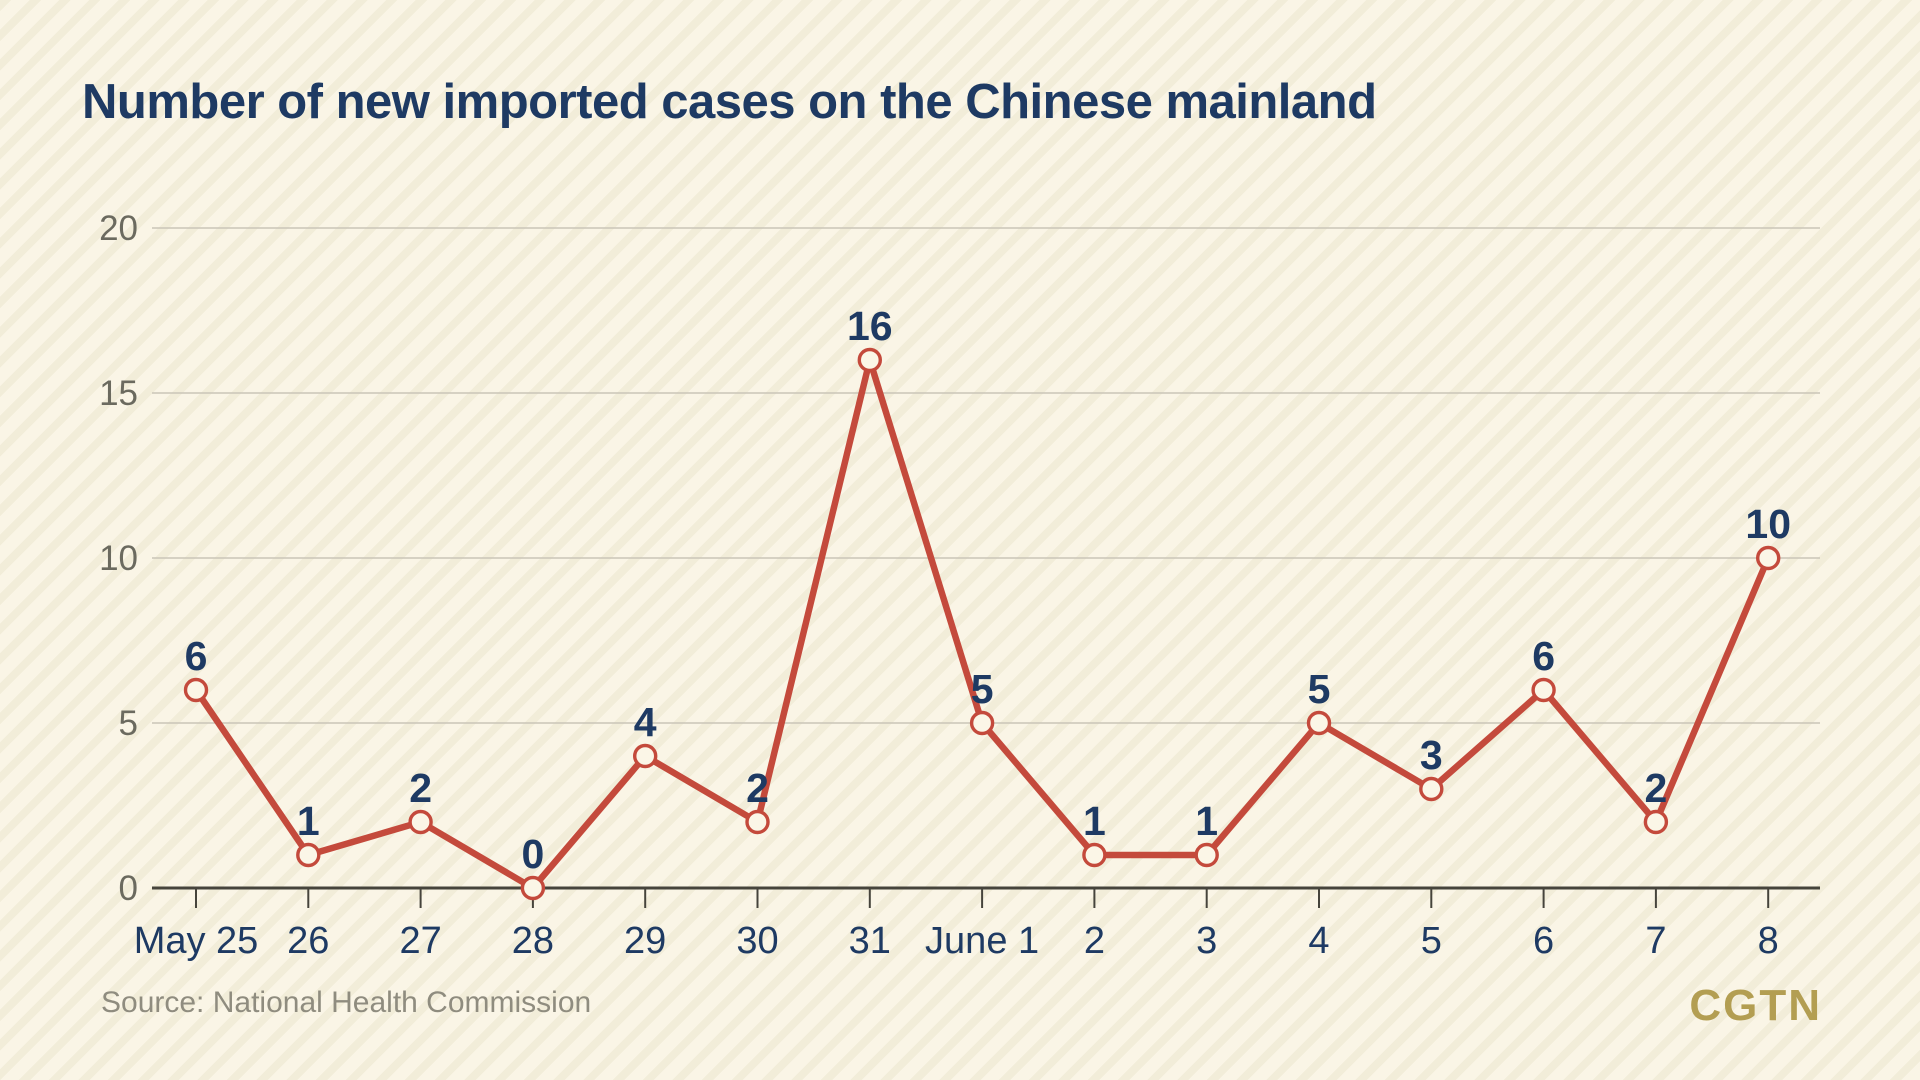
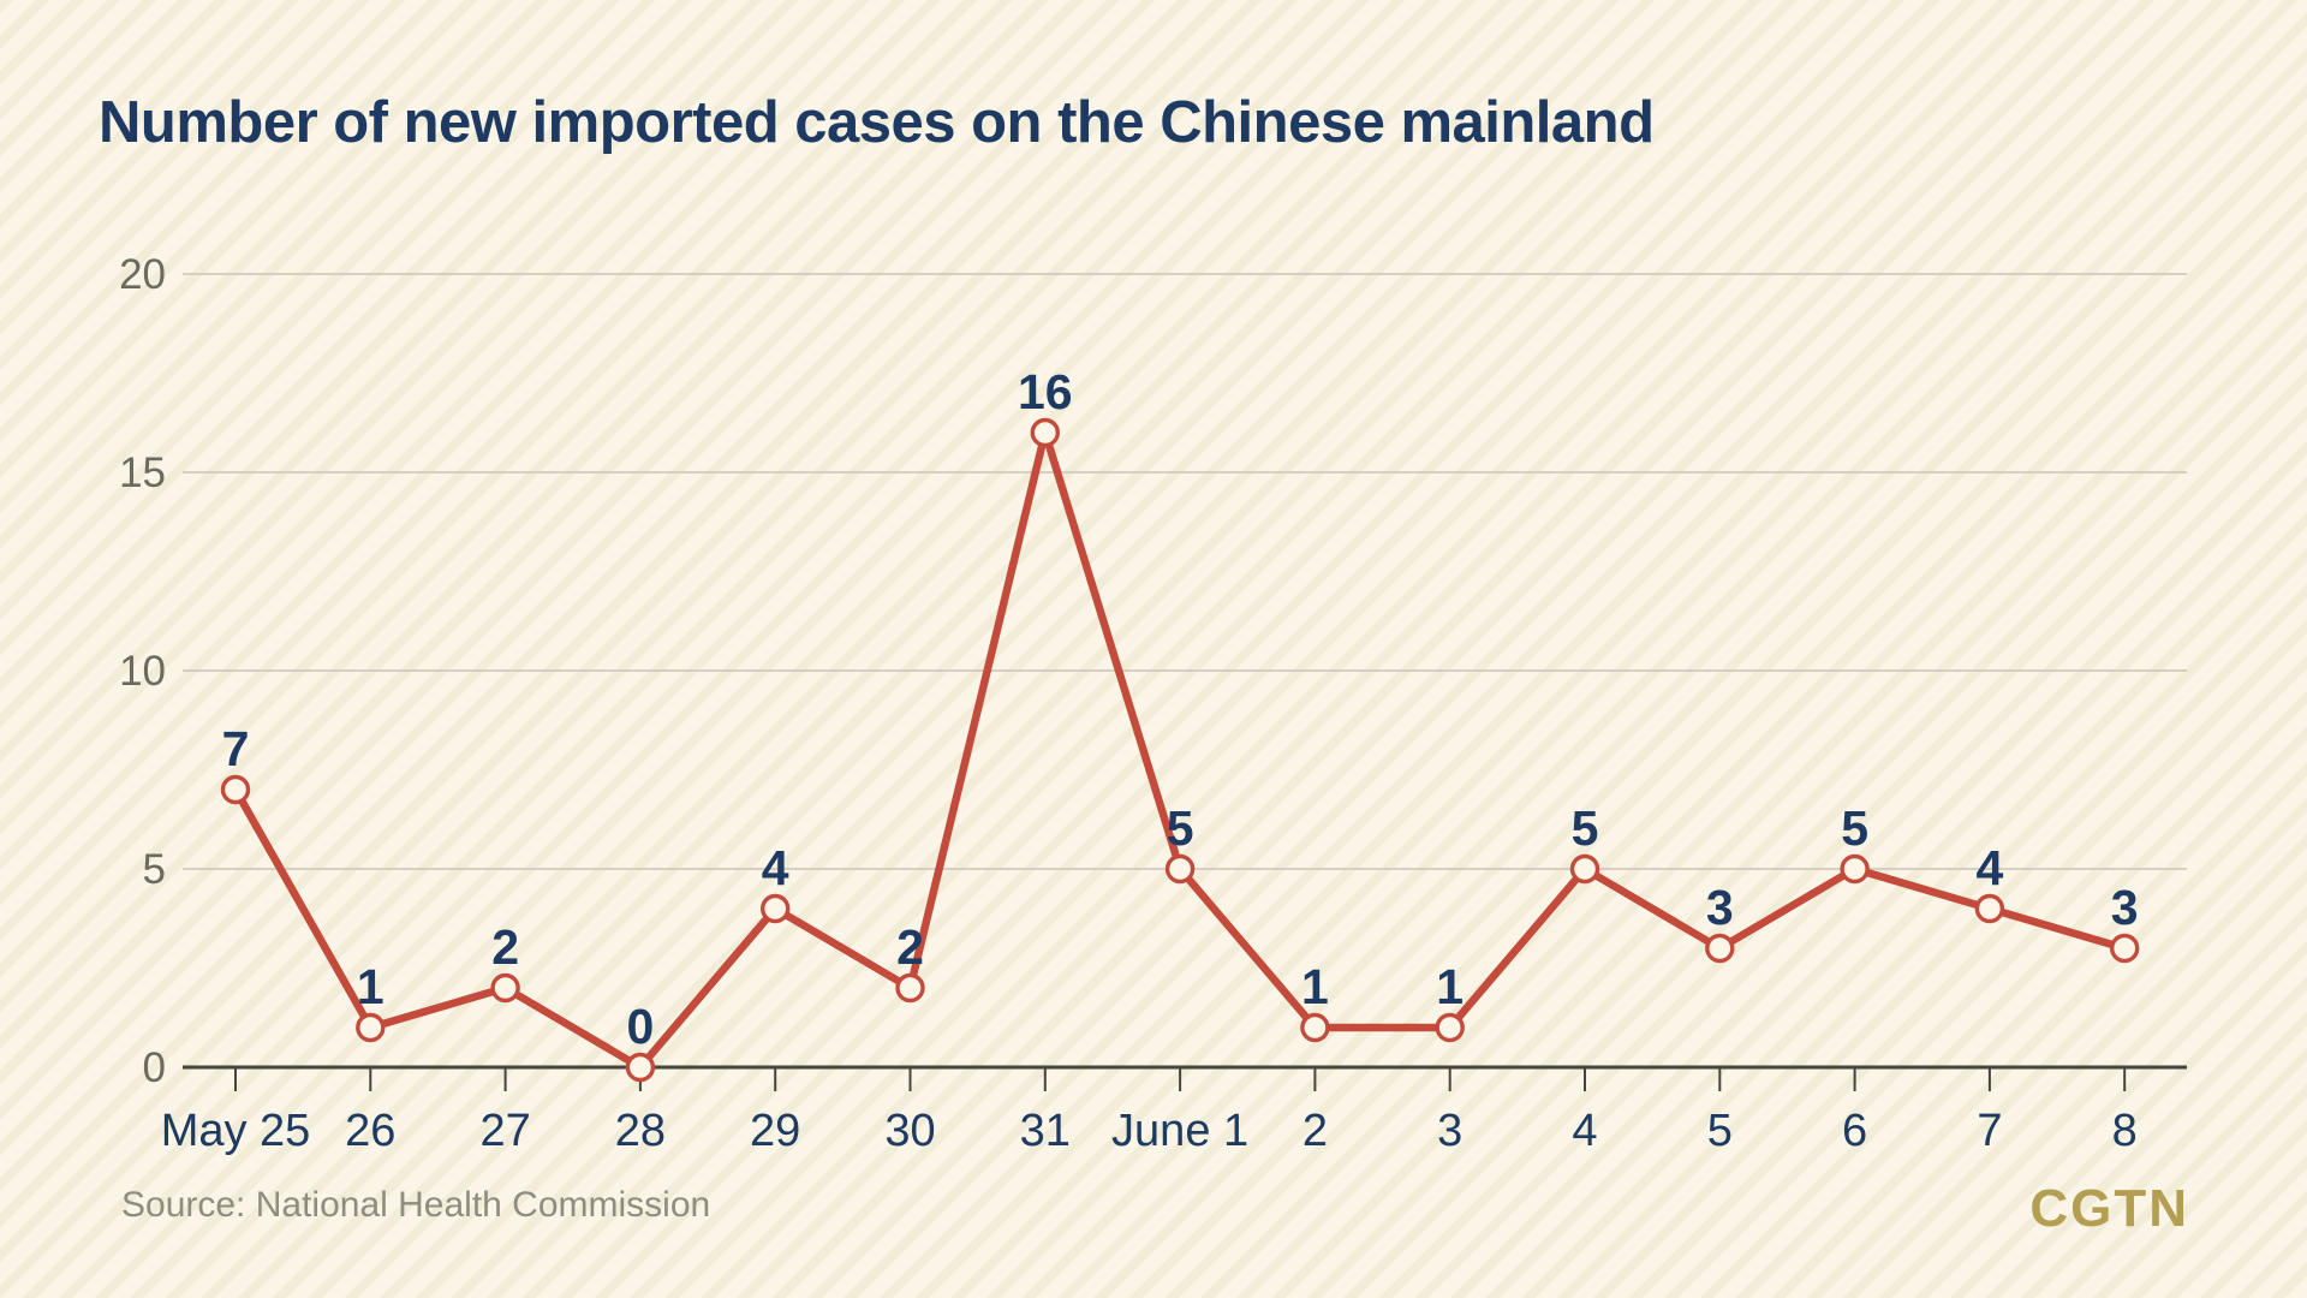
May 25: 6 -> 7
6: 6 -> 5
7: 2 -> 4
8: 10 -> 3
